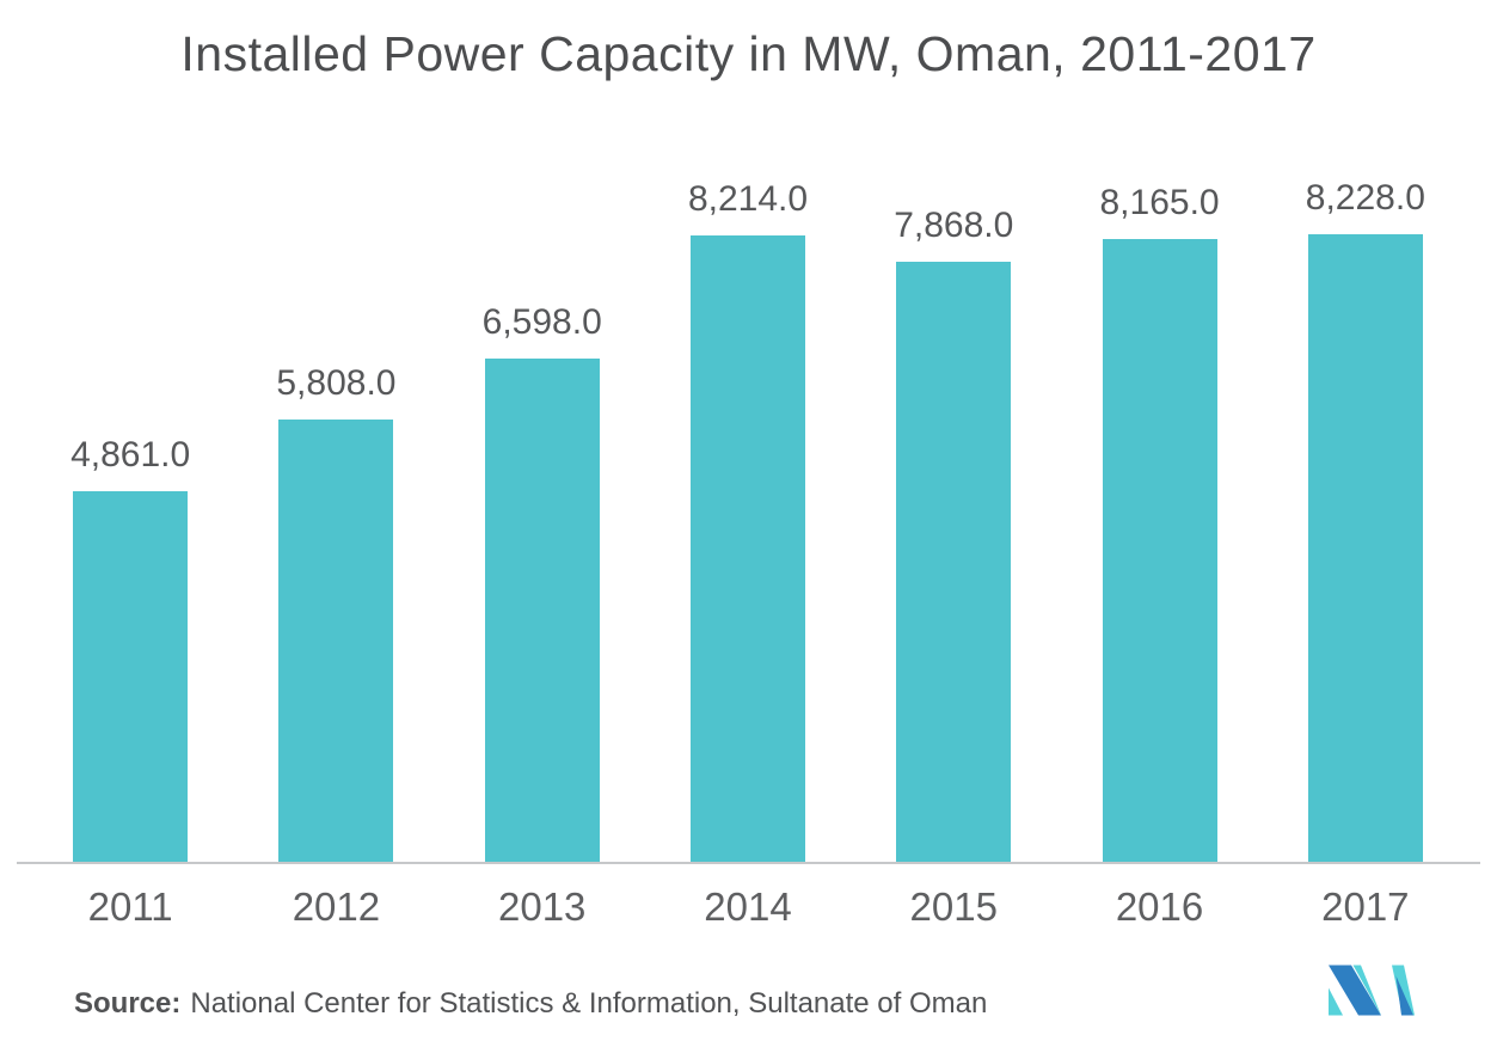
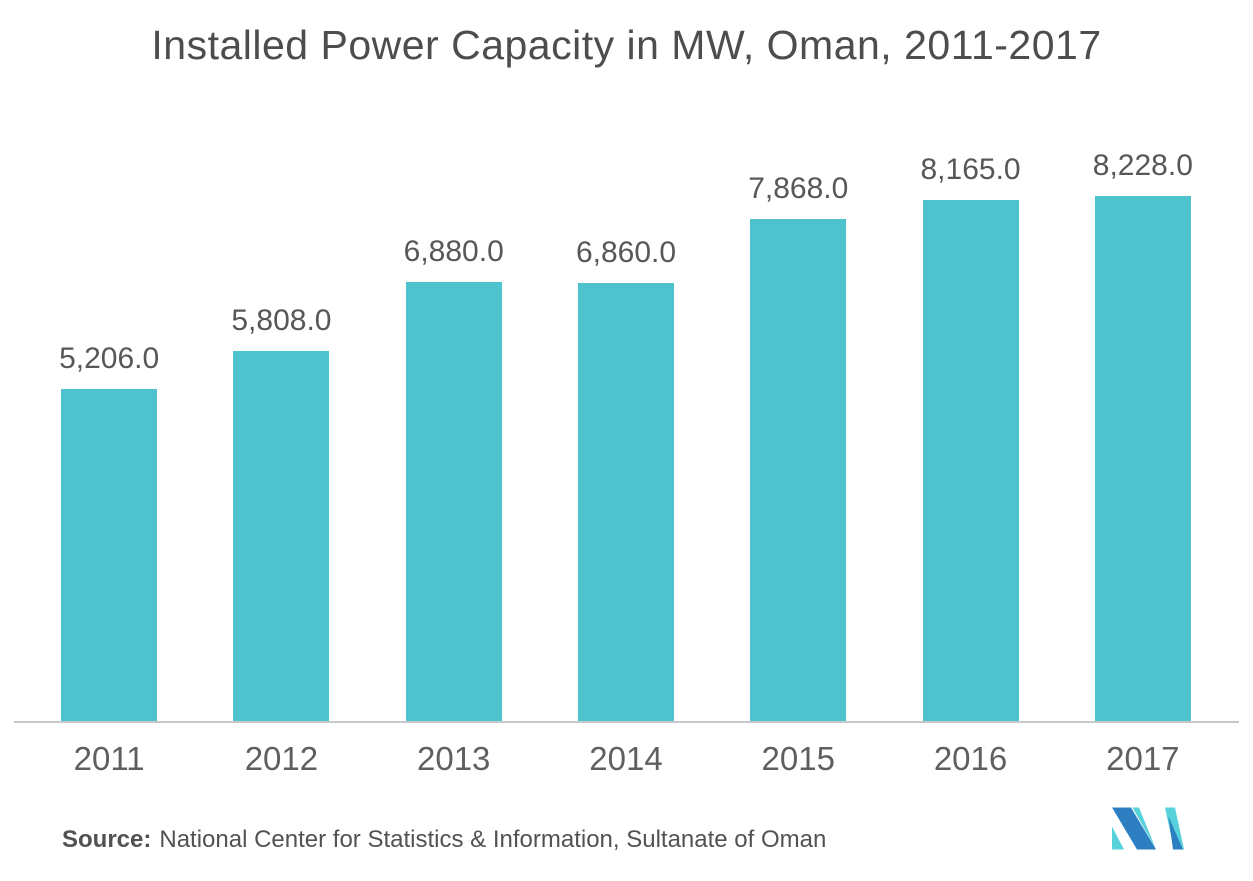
2011: 4,861.0 -> 5,206.0
2013: 6,598.0 -> 6,880.0
2014: 8,214.0 -> 6,860.0
